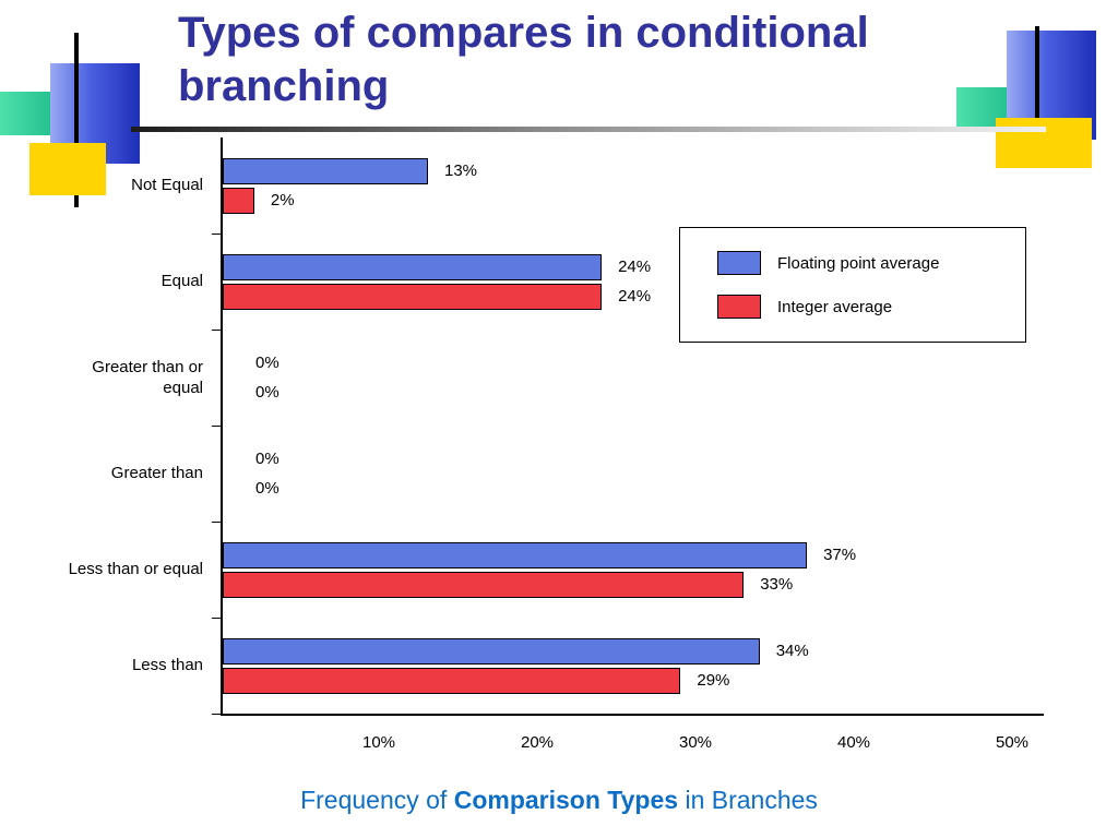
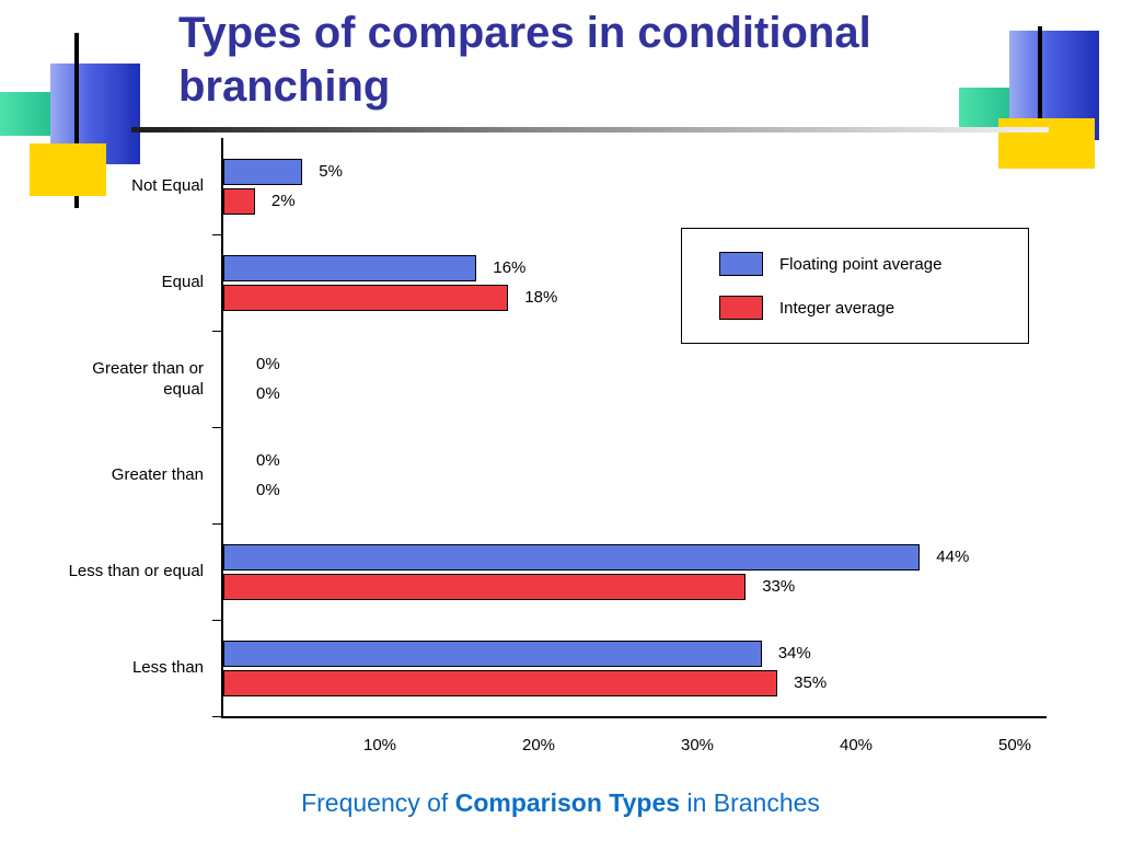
Floating point average/Not Equal: 13% -> 5%
Floating point average/Equal: 24% -> 16%
Integer average/Equal: 24% -> 18%
Floating point average/Less than or equal: 37% -> 44%
Integer average/Less than: 29% -> 35%
